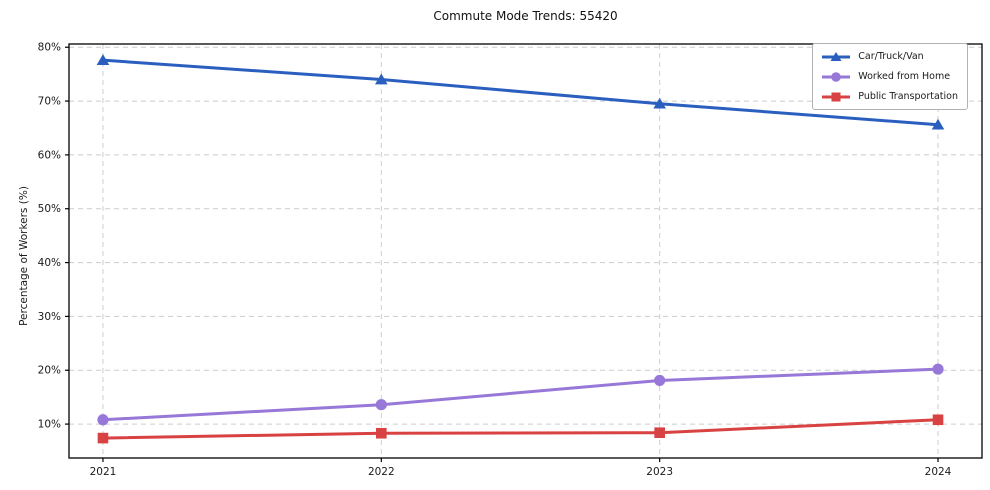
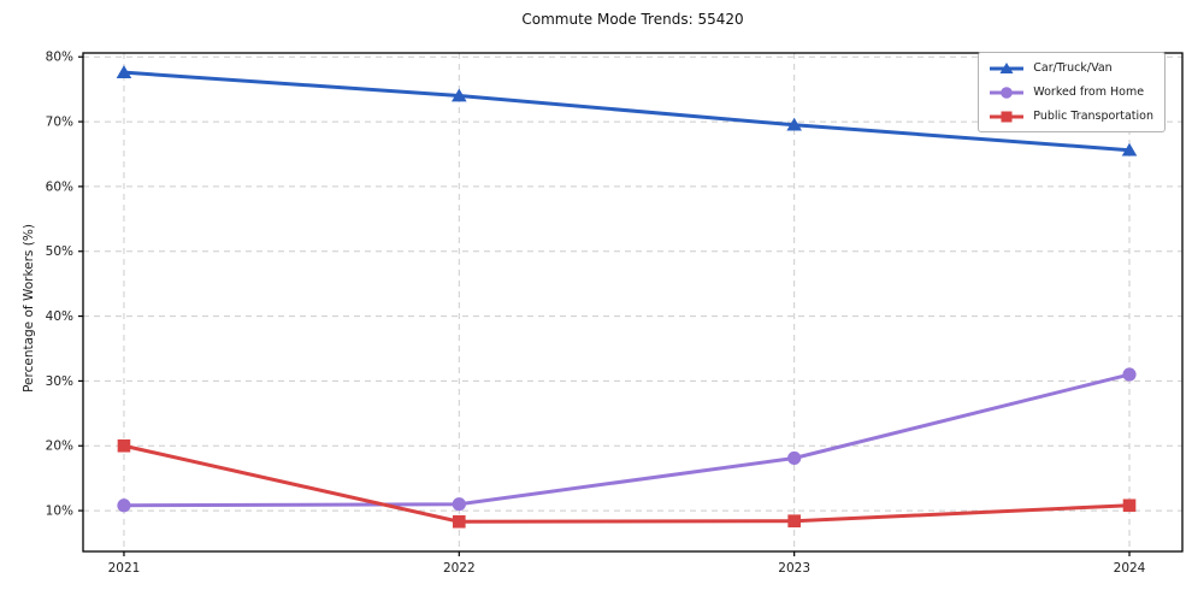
Public Transportation/2021: 7% -> 20%
Worked from Home/2022: 14% -> 11%
Worked from Home/2024: 20% -> 31%
